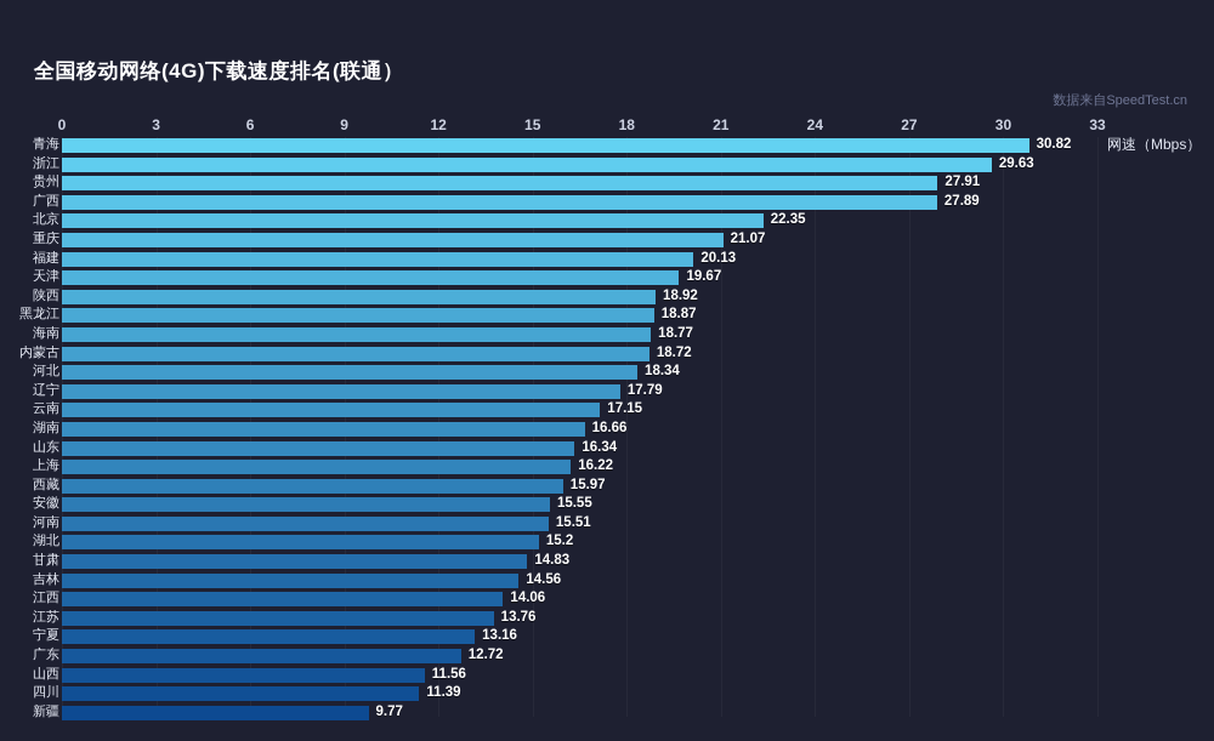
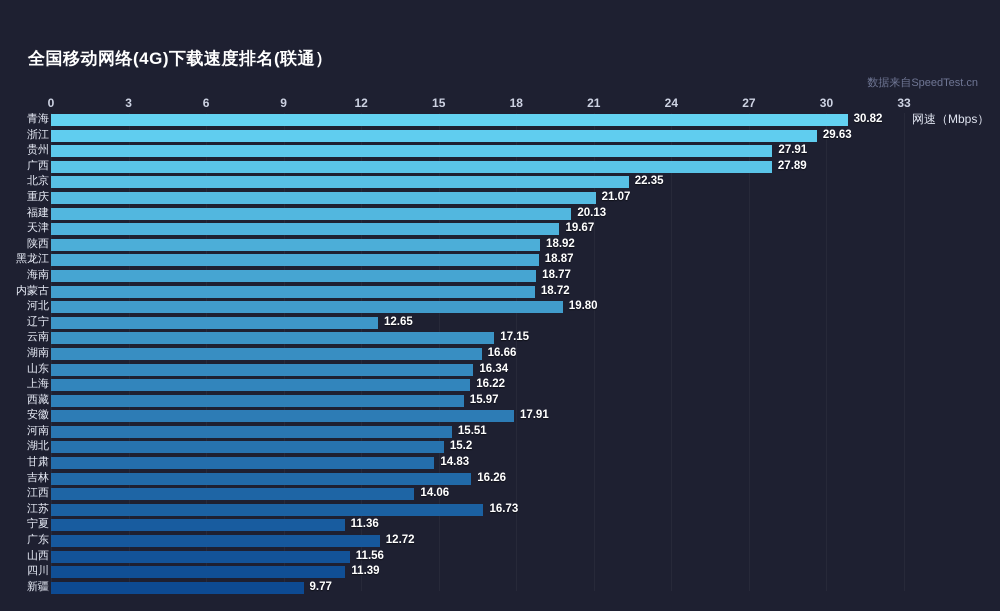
河北: 18.34 -> 19.80
辽宁: 17.79 -> 12.65
安徽: 15.55 -> 17.91
吉林: 14.56 -> 16.26
江苏: 13.76 -> 16.73
宁夏: 13.16 -> 11.36
